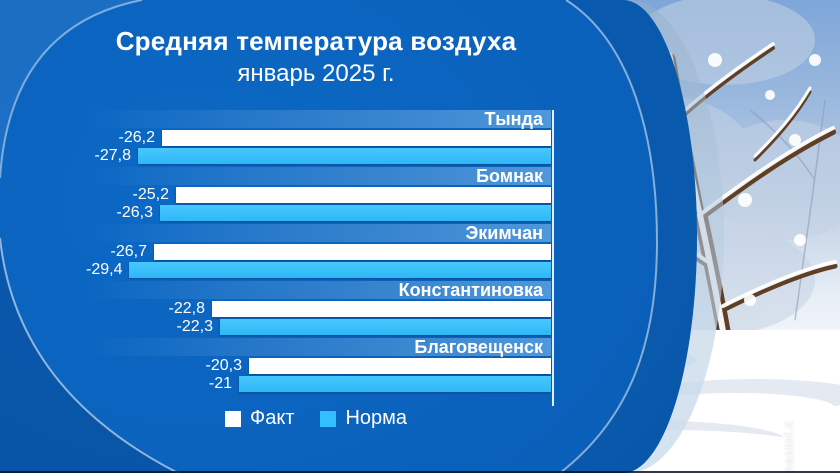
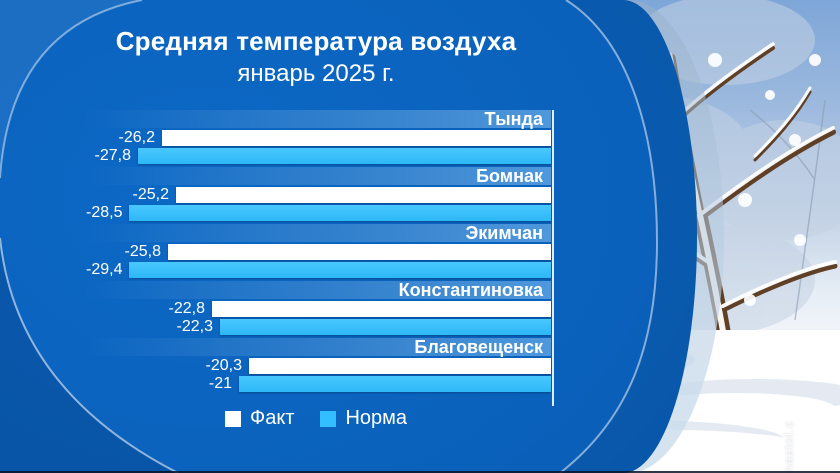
Норма/Бомнак: -26,3 -> -28,5
Факт/Экимчан: -26,7 -> -25,8
